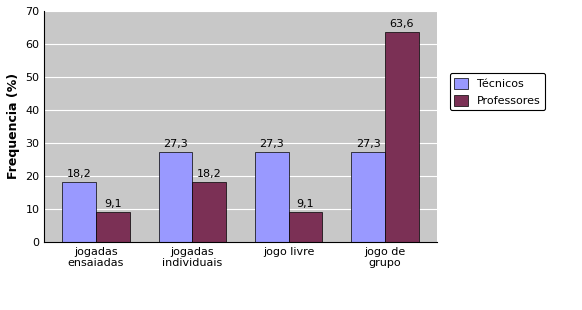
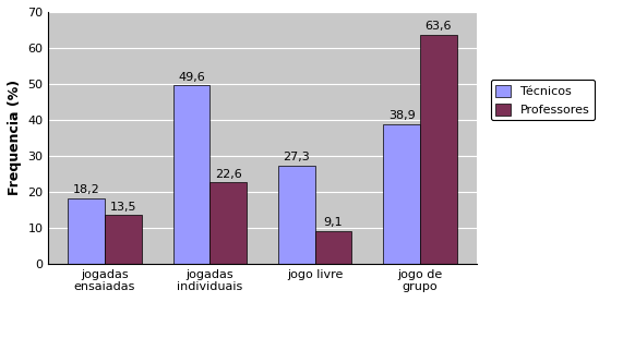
Professores/jogadas ensaiadas: 9,1 -> 13,5
Técnicos/jogadas individuais: 27,3 -> 49,6
Professores/jogadas individuais: 18,2 -> 22,6
Técnicos/jogo de grupo: 27,3 -> 38,9
